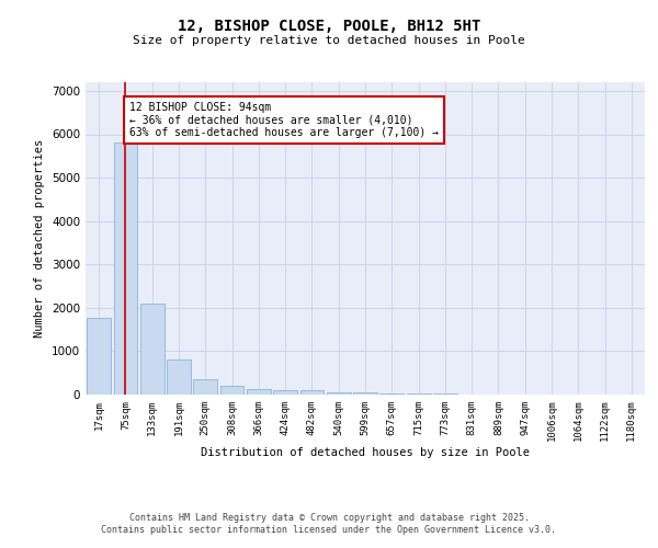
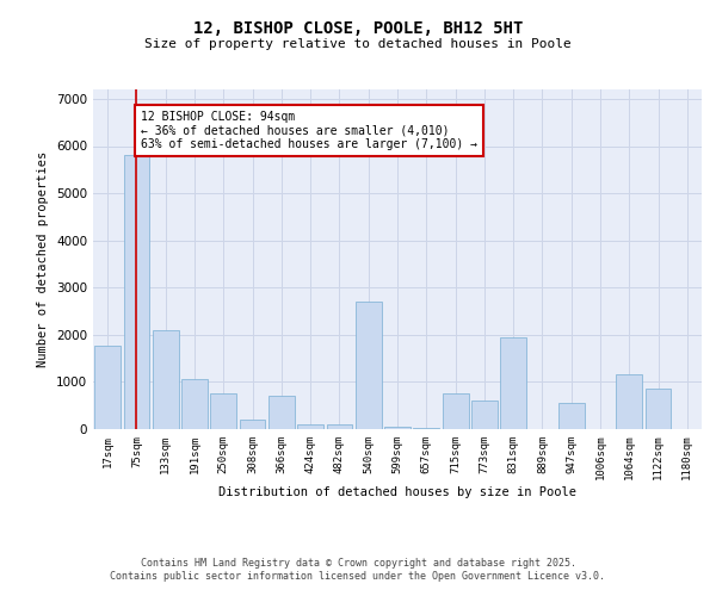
191sqm: 810 -> 1050
250sqm: 360 -> 750
366sqm: 130 -> 700
540sqm: 60 -> 2700
715sqm: 20 -> 750
773sqm: 20 -> 600
831sqm: 10 -> 1950
947sqm: 0 -> 550
1064sqm: 0 -> 1150
1122sqm: 0 -> 850
